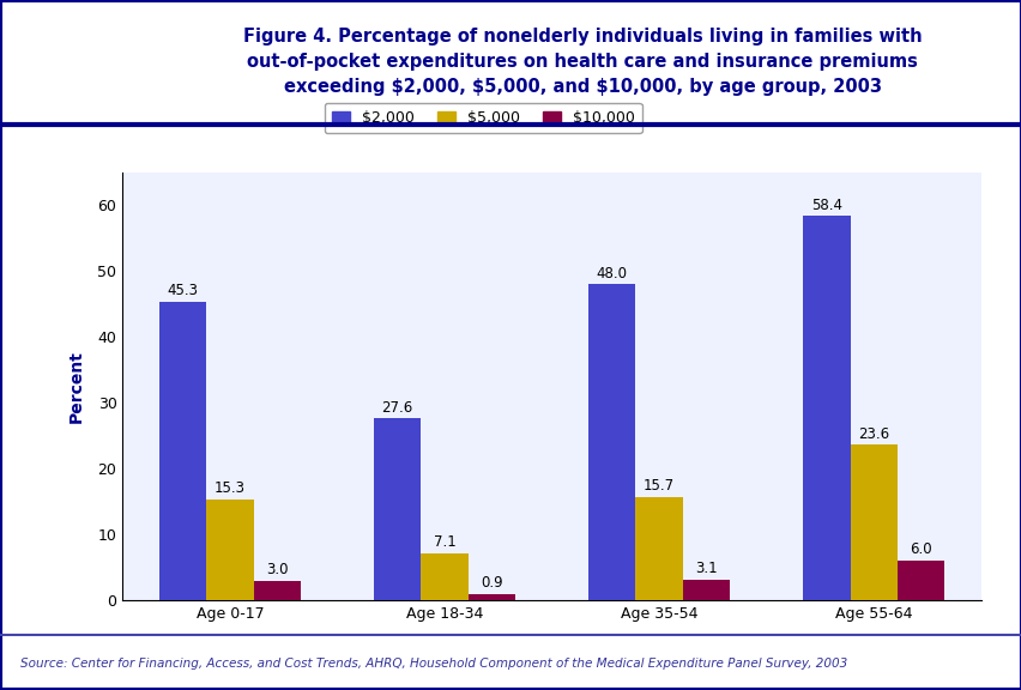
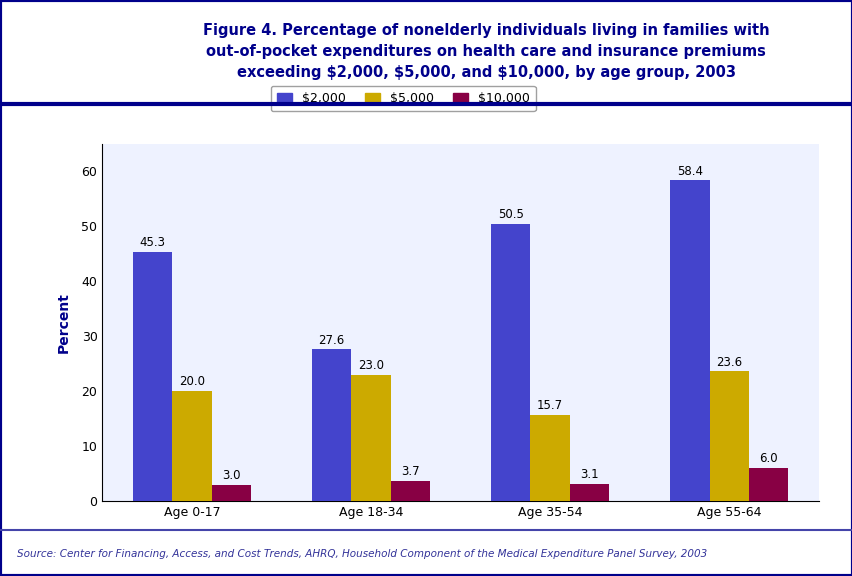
$5,000/Age 0-17: 15.3 -> 20.0
$5,000/Age 18-34: 7.1 -> 23.0
$10,000/Age 18-34: 0.9 -> 3.7
$2,000/Age 35-54: 48.0 -> 50.5
